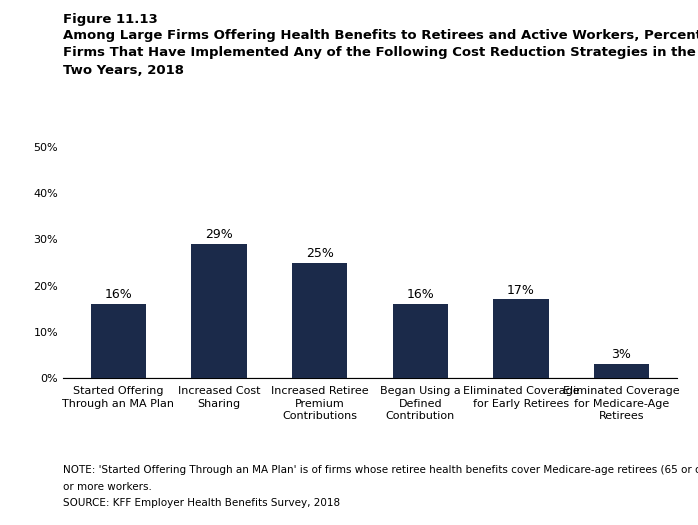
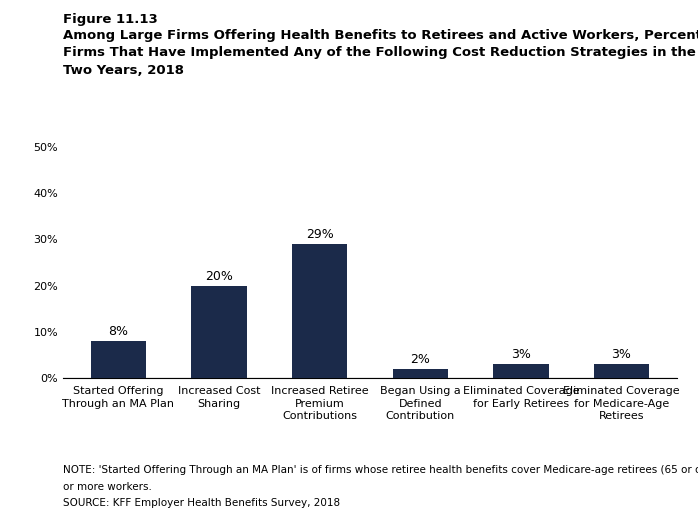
Started Offering Through an MA Plan: 16% -> 8%
Increased Cost Sharing: 29% -> 20%
Increased Retiree Premium Contributions: 25% -> 29%
Began Using a Defined Contribution: 16% -> 2%
Eliminated Coverage for Early Retirees: 17% -> 3%
